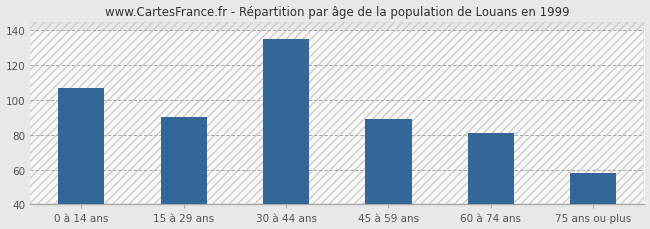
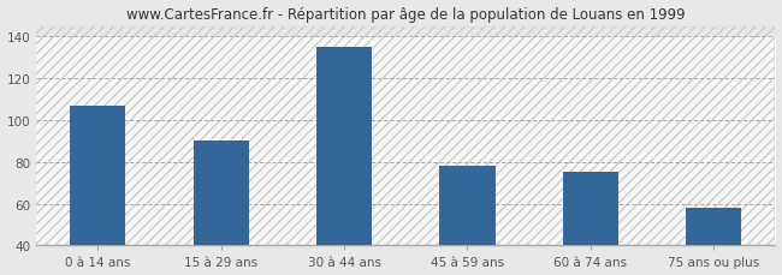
45 à 59 ans: 89 -> 78
60 à 74 ans: 81 -> 75
